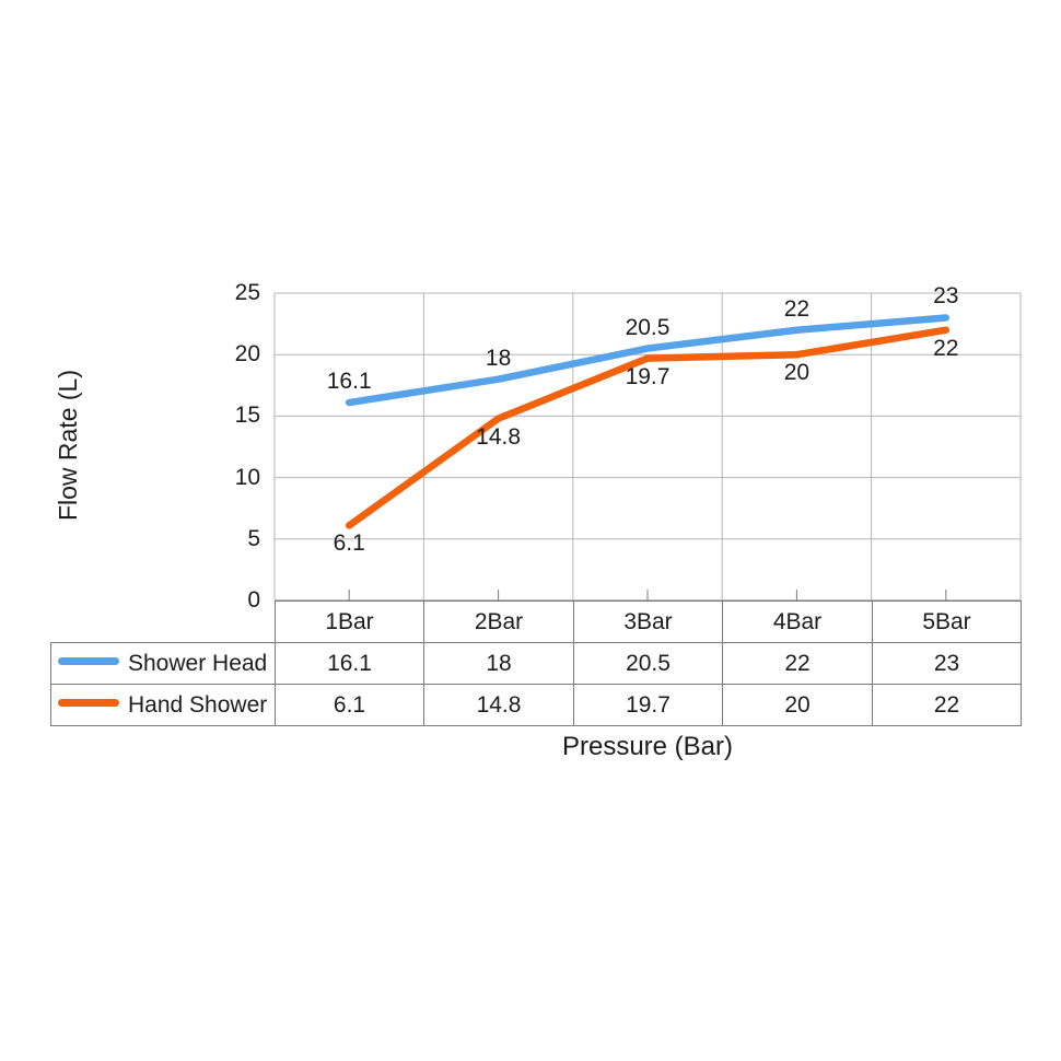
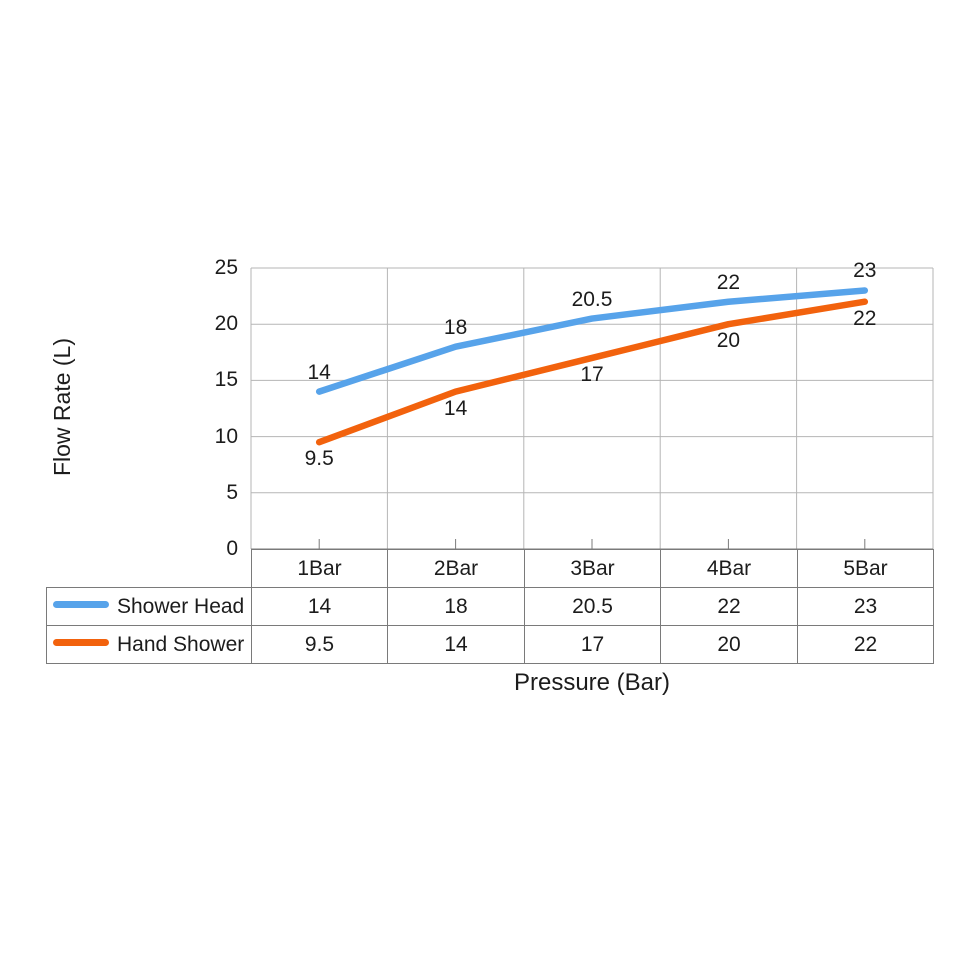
Shower Head/1Bar: 16.1 -> 14
Hand Shower/1Bar: 6.1 -> 9.5
Hand Shower/2Bar: 14.8 -> 14
Hand Shower/3Bar: 19.7 -> 17
